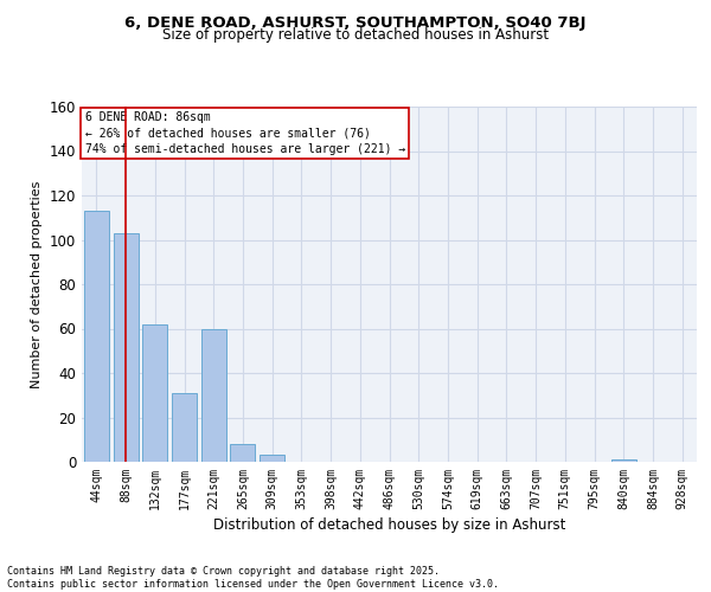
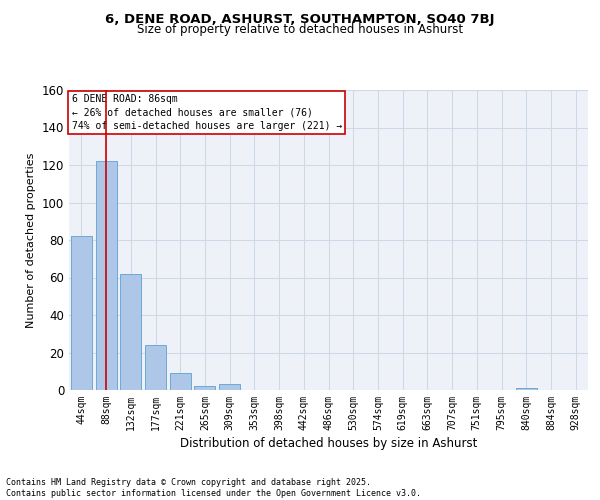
44sqm: 113 -> 82
88sqm: 103 -> 122
177sqm: 31 -> 24
221sqm: 60 -> 9
265sqm: 8 -> 2
